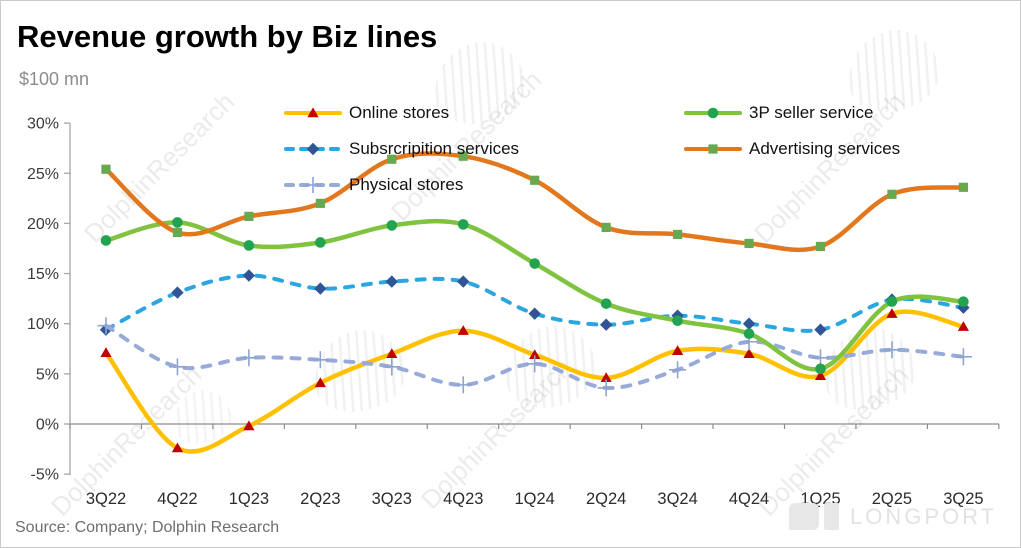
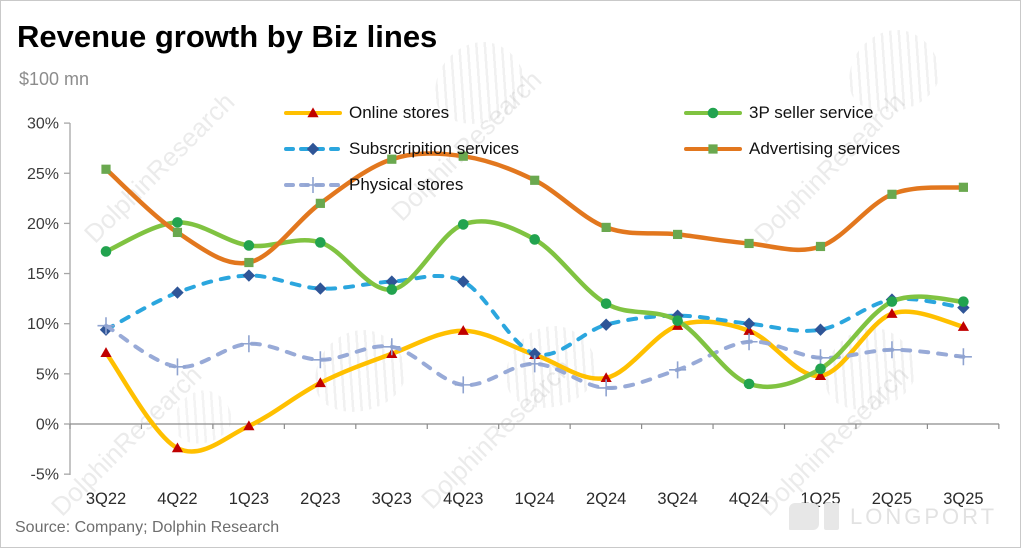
3P seller service/3Q22: 18.3% -> 17.2%
Physical stores/1Q23: 6.6% -> 8.0%
Advertising services/1Q23: 20.7% -> 16.1%
Physical stores/3Q23: 5.7% -> 7.7%
3P seller service/3Q23: 19.8% -> 13.4%
Subsrcripition services/1Q24: 11.0% -> 7.0%
3P seller service/1Q24: 16.0% -> 18.4%
Online stores/3Q24: 7.3% -> 9.8%
Online stores/4Q24: 7.0% -> 9.3%
3P seller service/4Q24: 9.0% -> 4.0%
